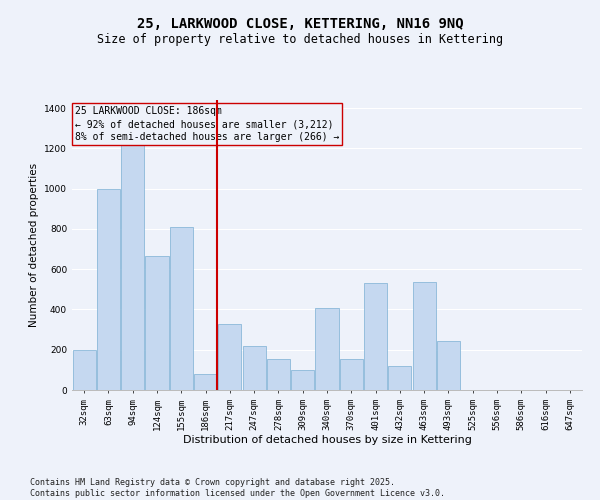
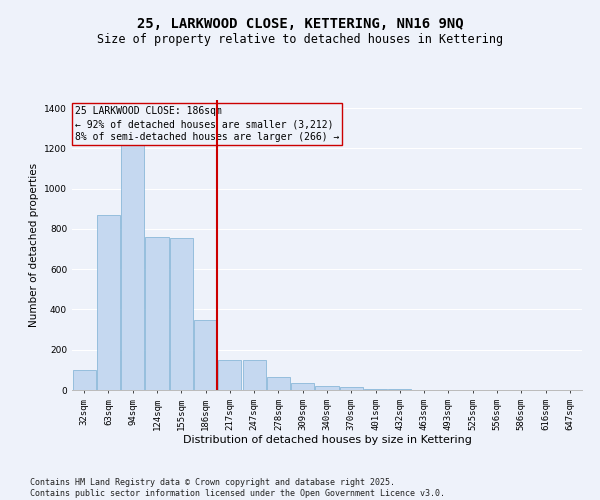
32sqm: 200 -> 100
63sqm: 1000 -> 870
124sqm: 665 -> 760
155sqm: 810 -> 755
186sqm: 80 -> 350
217sqm: 330 -> 150
247sqm: 220 -> 150
278sqm: 155 -> 65
309sqm: 100 -> 35
340sqm: 405 -> 22
370sqm: 155 -> 14
401sqm: 530 -> 7
432sqm: 120 -> 3
463sqm: 535 -> 2
493sqm: 245 -> 1
